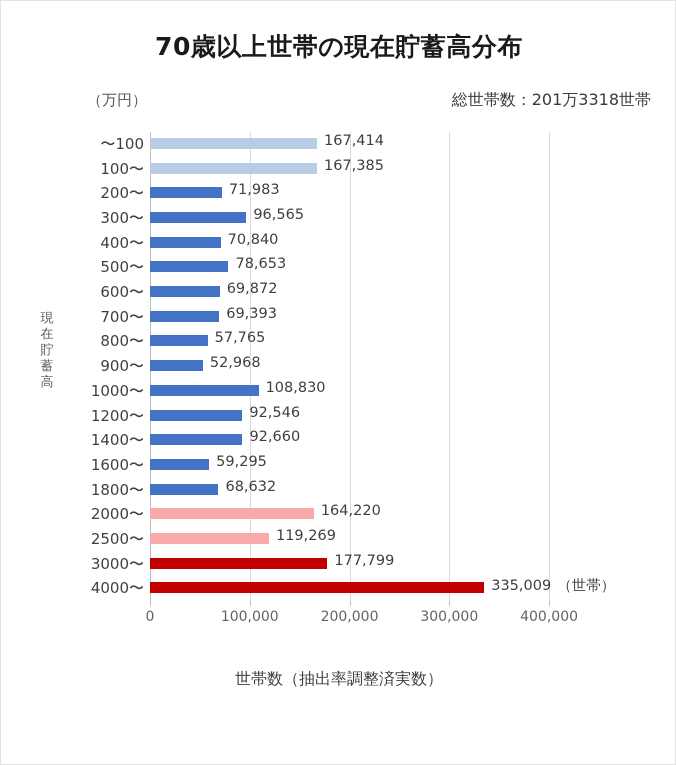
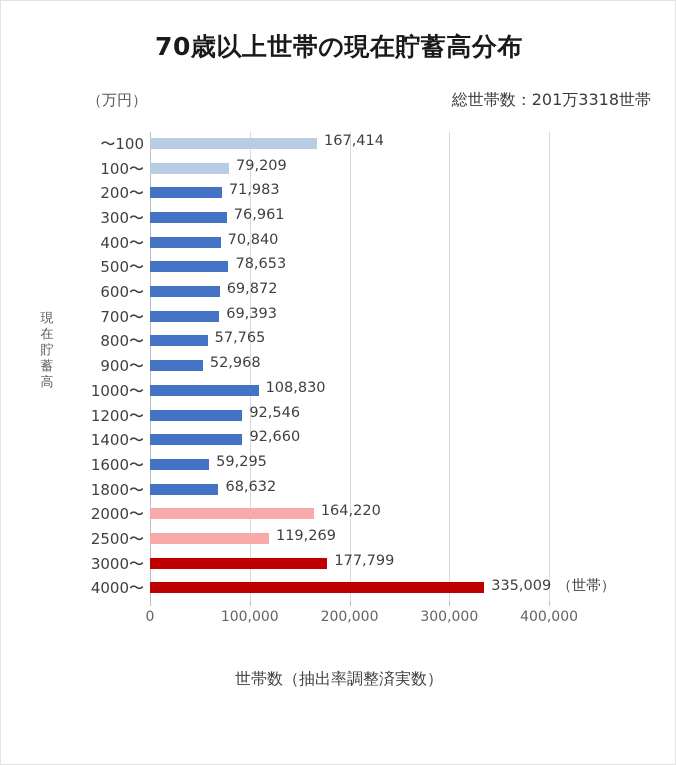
100〜: 167,385 -> 79,209
300〜: 96,565 -> 76,961
